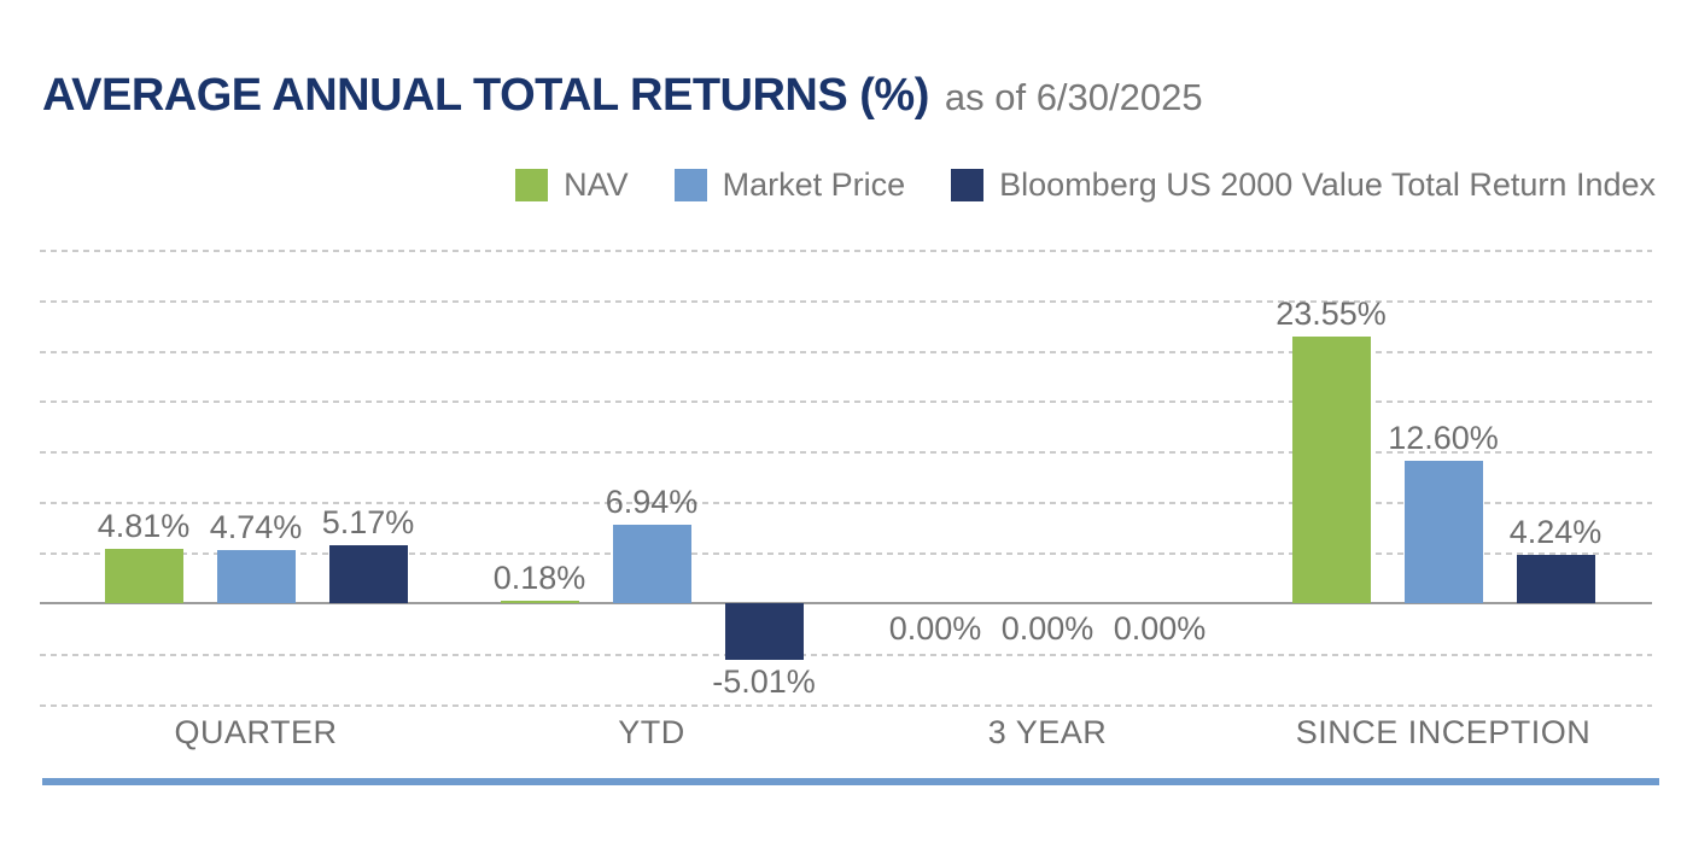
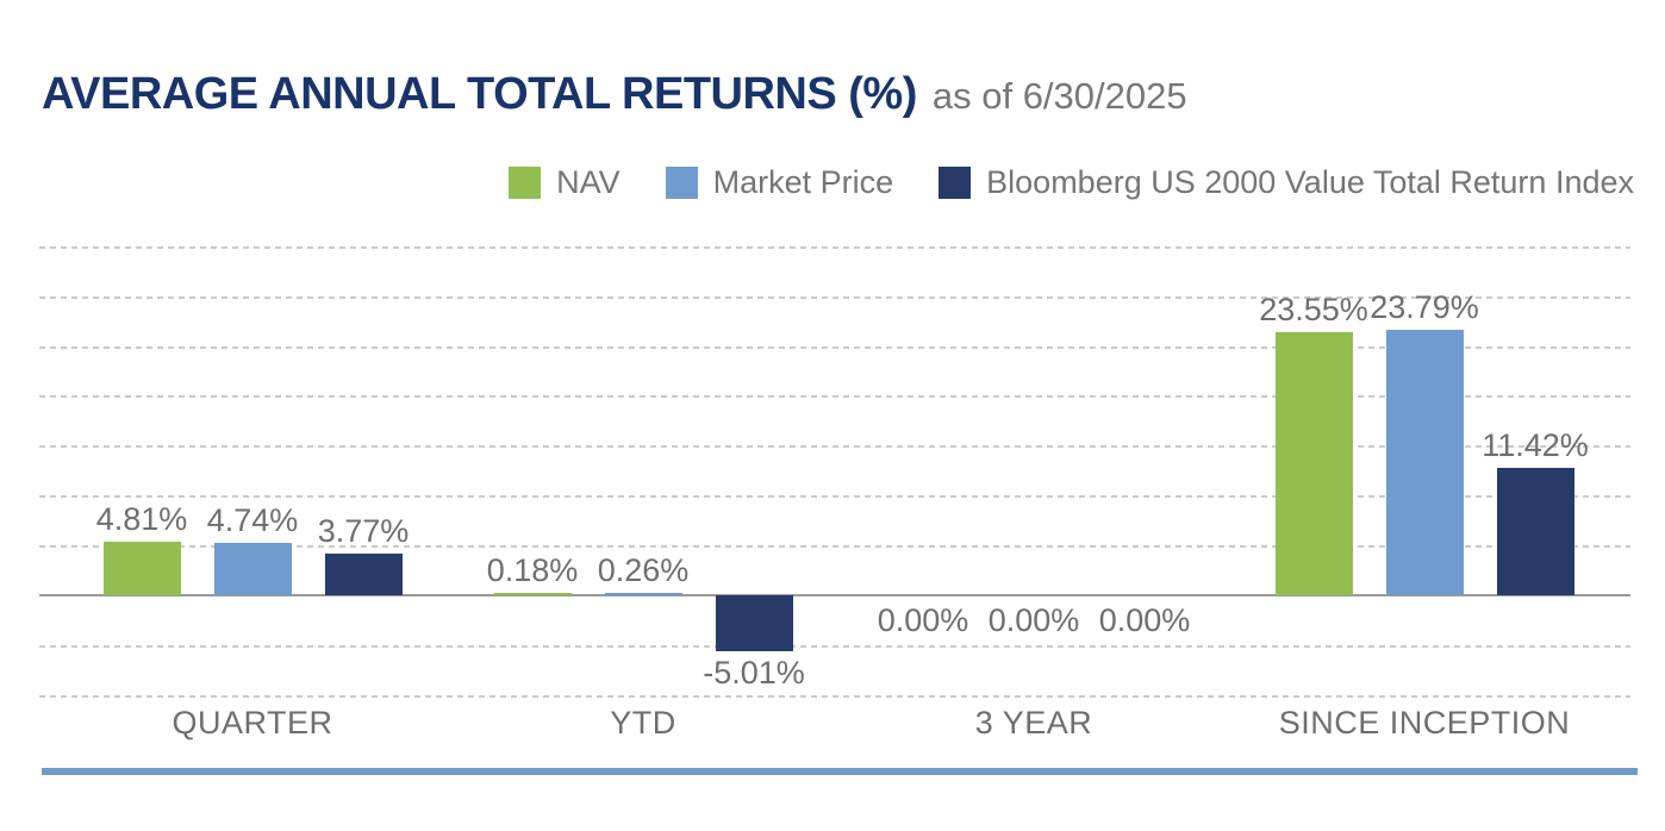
Bloomberg US 2000 Value Total Return Index/QUARTER: 5.17% -> 3.77%
Market Price/YTD: 6.94% -> 0.26%
Market Price/SINCE INCEPTION: 12.60% -> 23.79%
Bloomberg US 2000 Value Total Return Index/SINCE INCEPTION: 4.24% -> 11.42%
